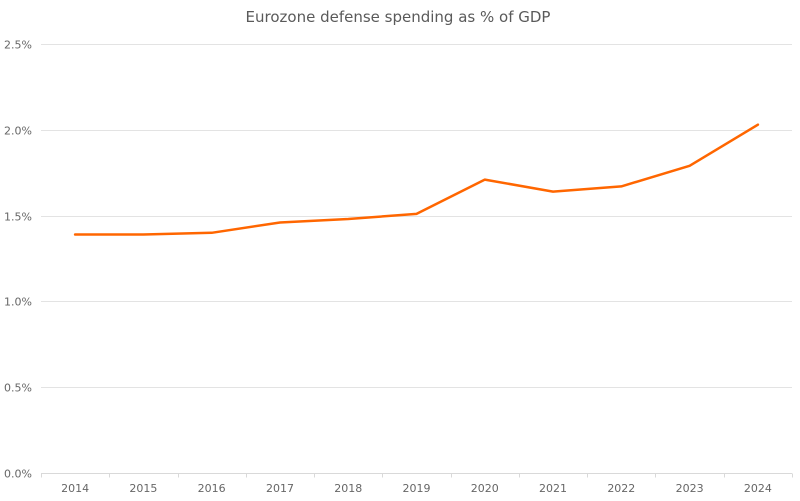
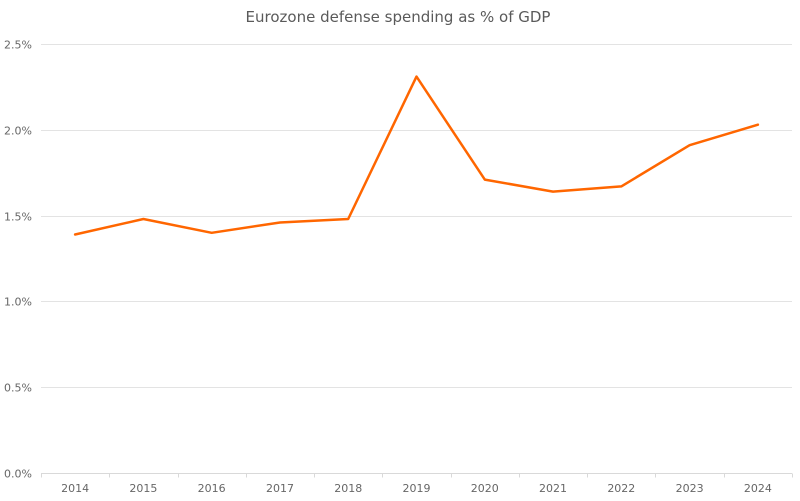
2015: 1.39% -> 1.48%
2019: 1.51% -> 2.31%
2023: 1.79% -> 1.91%
